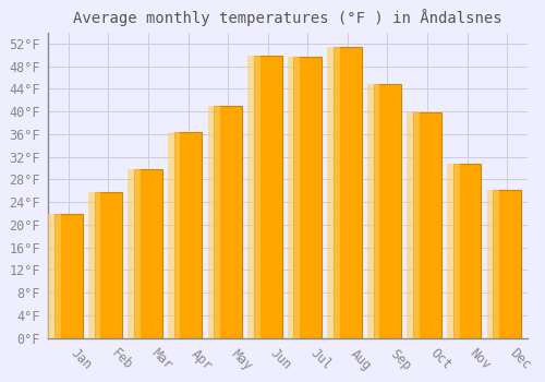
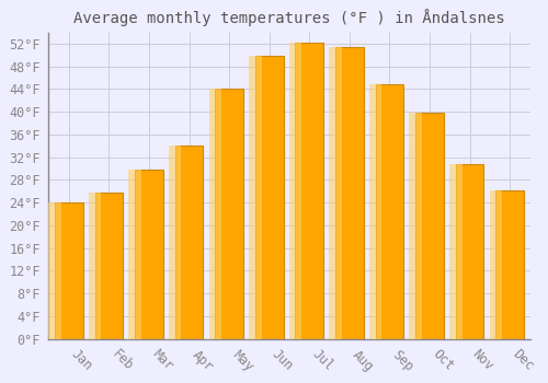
Jan: 22.0°F -> 24.1°F
Apr: 36.4°F -> 34.0°F
May: 41.0°F -> 44.1°F
Jul: 49.6°F -> 52.2°F
